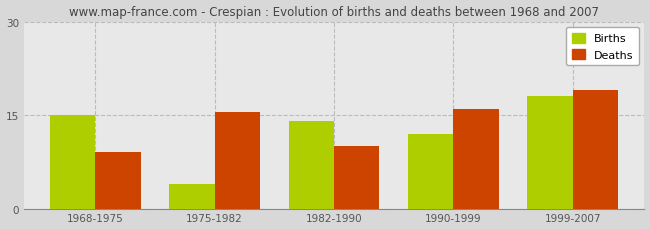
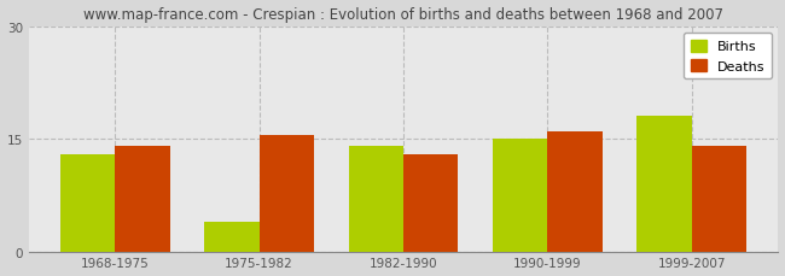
Births/1968-1975: 15 -> 13
Deaths/1968-1975: 9.0 -> 14.0
Deaths/1982-1990: 10.0 -> 13.0
Births/1990-1999: 12 -> 15
Deaths/1999-2007: 19.0 -> 14.0
